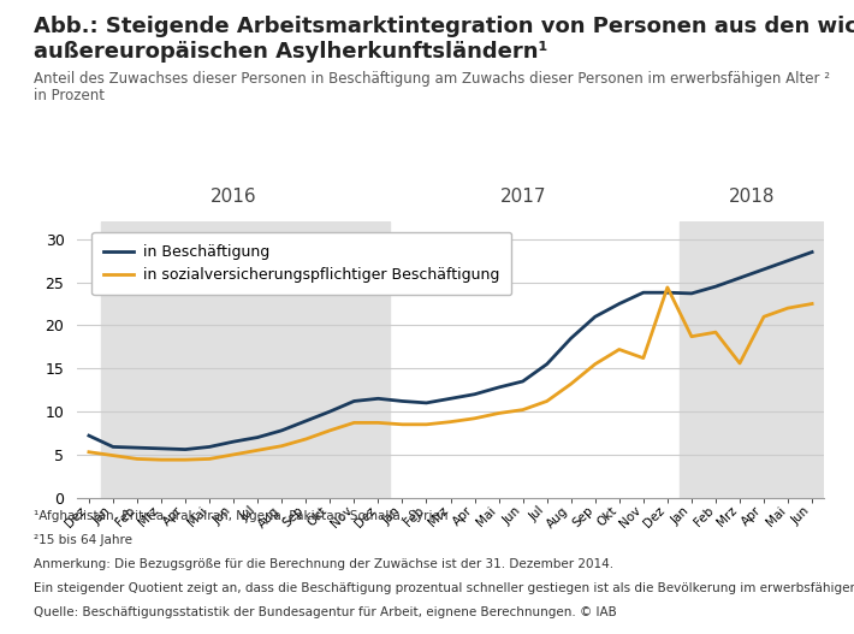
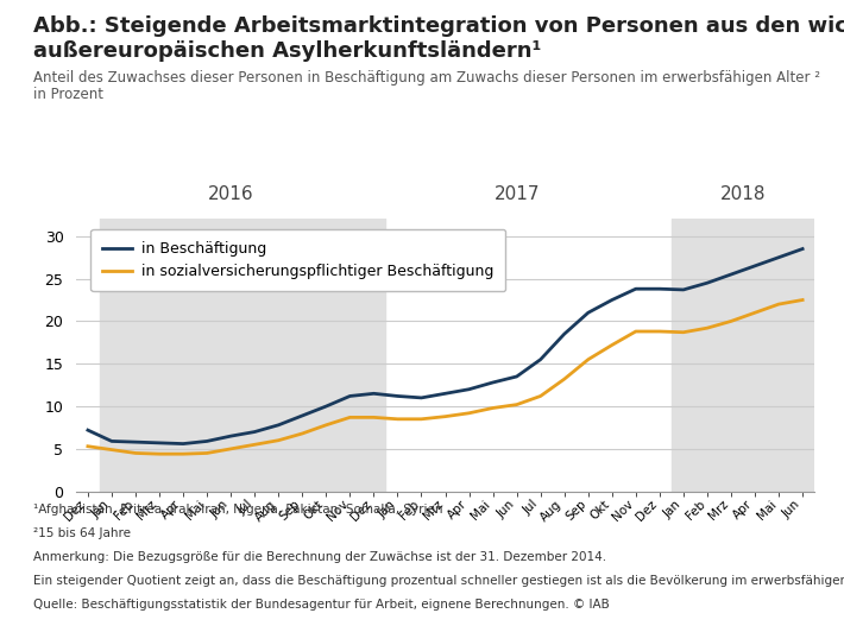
in sozialversicherungspflichtiger Beschäftigung/Nov: 16.2 -> 18.8
in sozialversicherungspflichtiger Beschäftigung/Dez: 24.4 -> 18.8
in sozialversicherungspflichtiger Beschäftigung/Mrz: 15.6 -> 20.0
